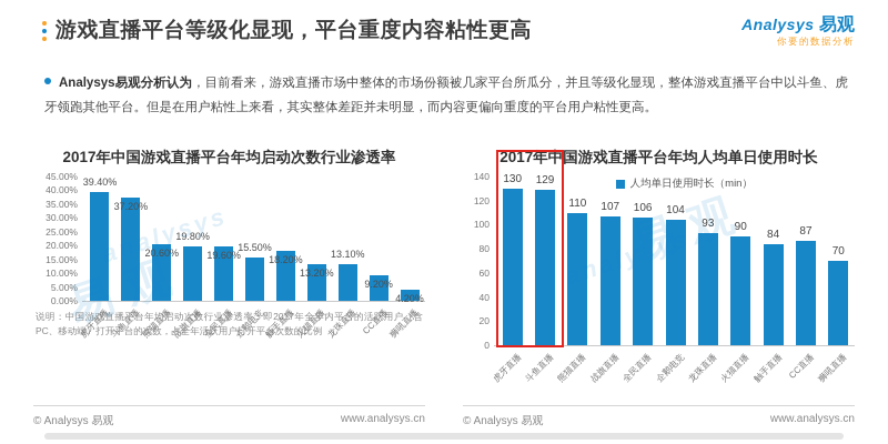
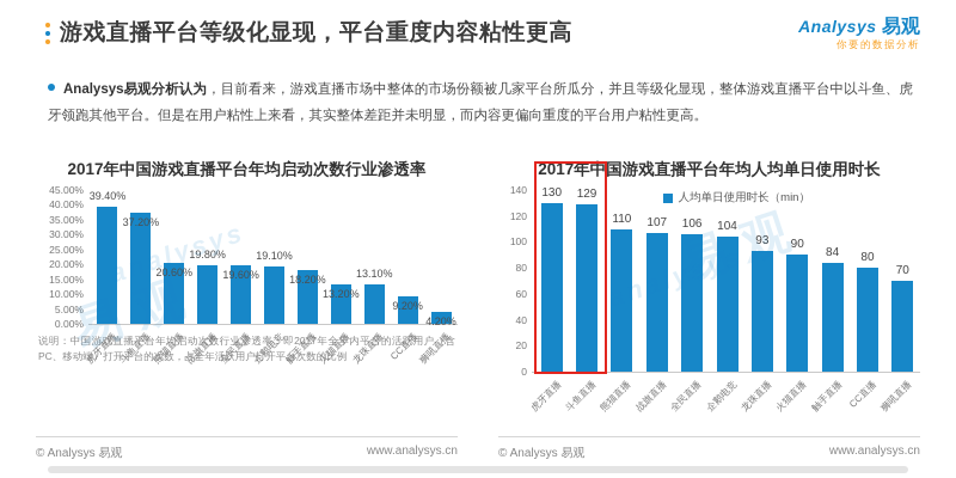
2017年中国游戏直播平台年均启动次数行业渗透率/企鹅电竞: 15.50% -> 19.10%
2017年中国游戏直播平台年均人均单日使用时长/CC直播: 87 -> 80
